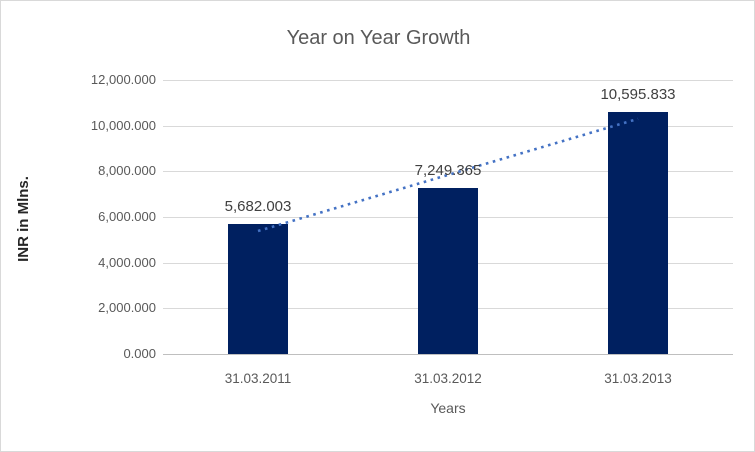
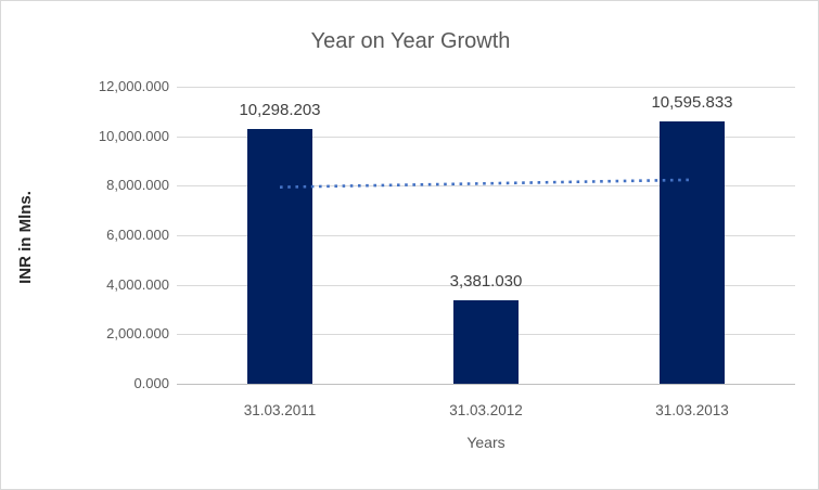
31.03.2011: 5,682.003 -> 10,298.203
31.03.2012: 7,249.365 -> 3,381.030
